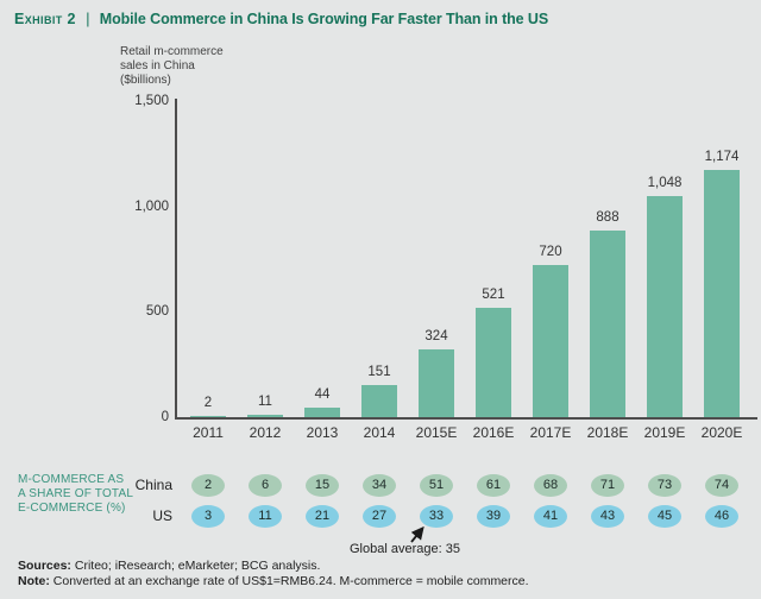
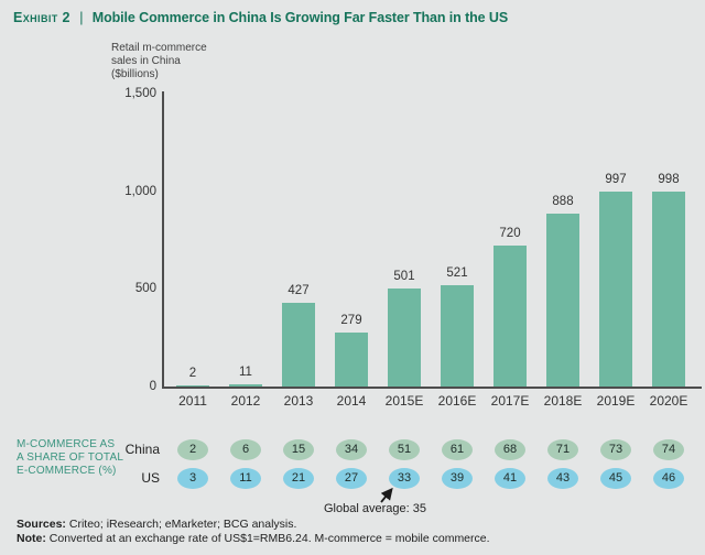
2013: 44 -> 427
2014: 151 -> 279
2015E: 324 -> 501
2019E: 1,048 -> 997
2020E: 1,174 -> 998
